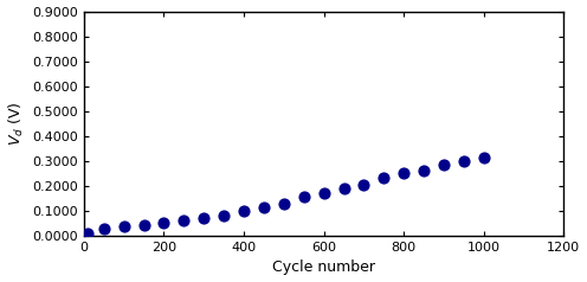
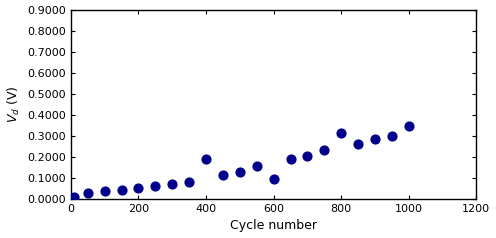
400: 0.098 -> 0.190
600: 0.172 -> 0.095
800: 0.252 -> 0.315
1000: 0.313 -> 0.345
